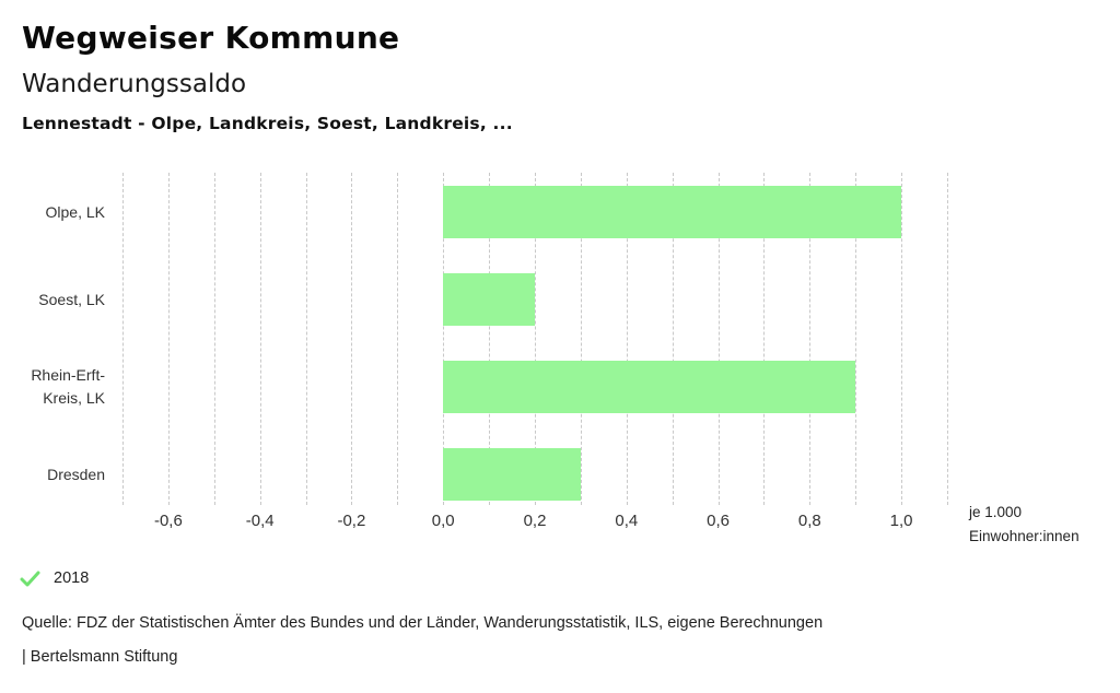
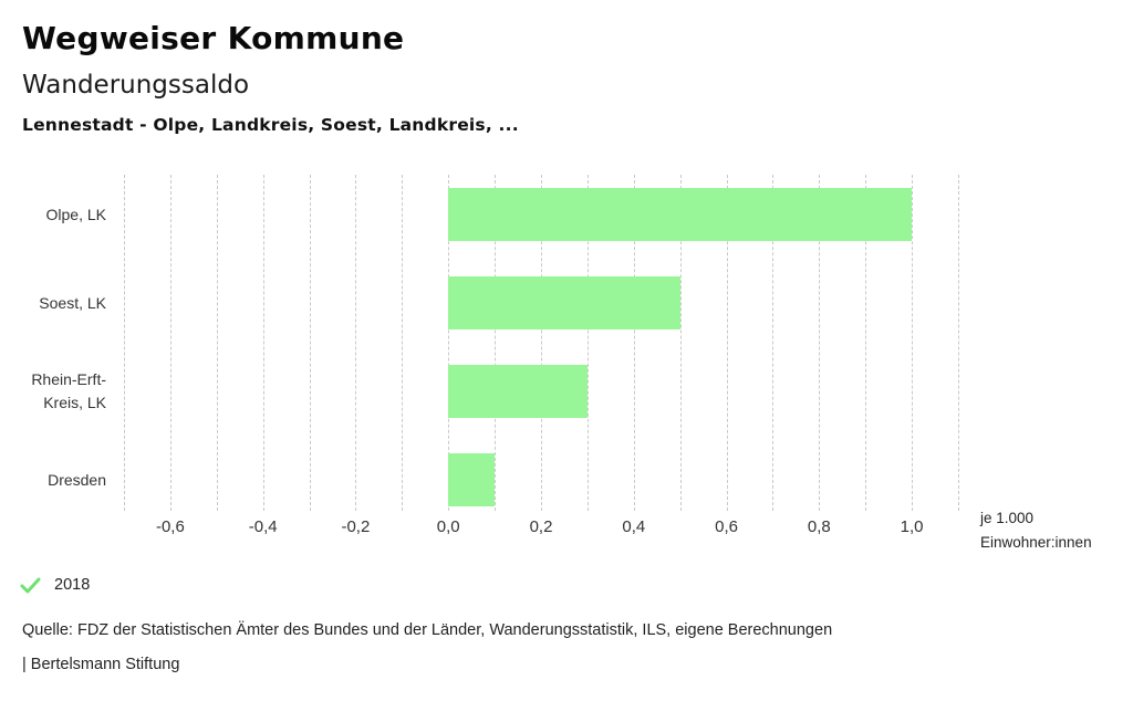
Soest, LK: 0,2 -> 0,5
Rhein-Erft-Kreis, LK: 0,9 -> 0,3
Dresden: 0,3 -> 0,1
